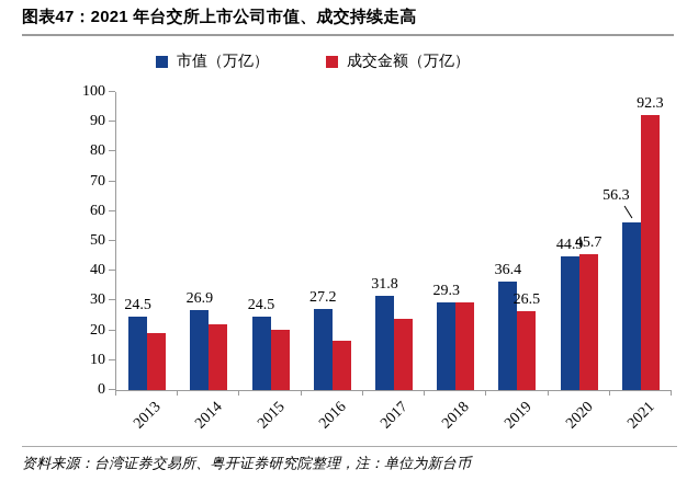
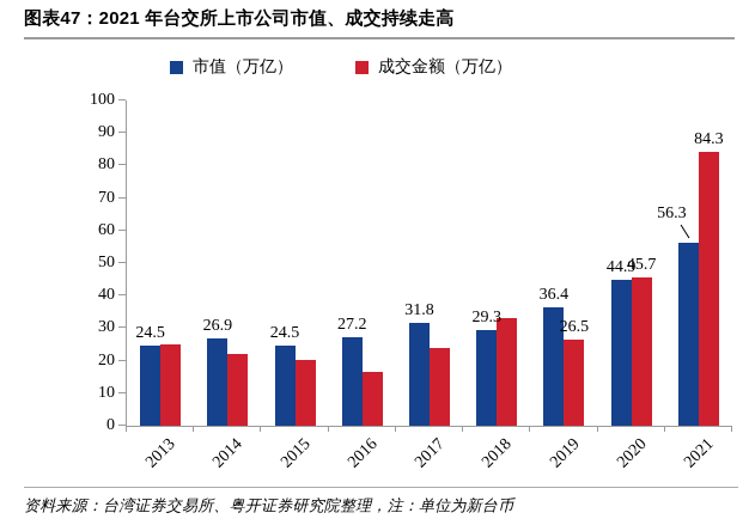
成交金额（万亿）/2013: 19 -> 25
成交金额（万亿）/2018: 30 -> 33
成交金额（万亿）/2021: 92.3 -> 84.3
